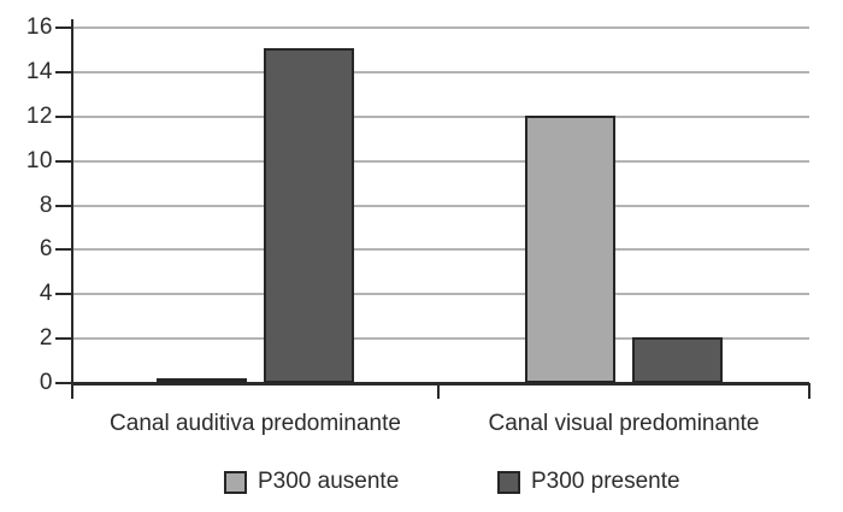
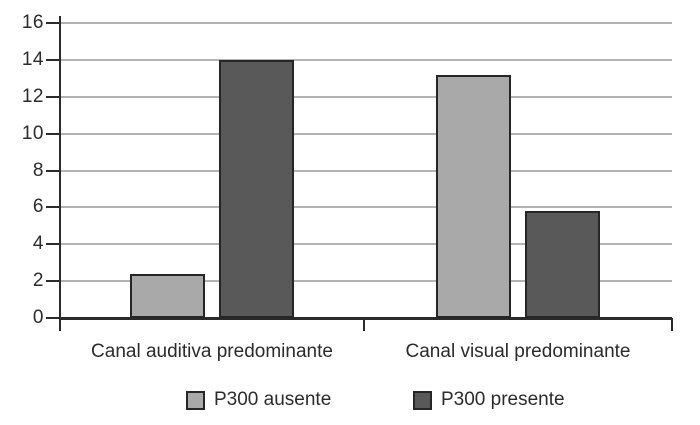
P300 ausente/Canal auditiva predominante: 0.1 -> 2.4
P300 presente/Canal auditiva predominante: 15.1 -> 14.0
P300 ausente/Canal visual predominante: 12.1 -> 13.2
P300 presente/Canal visual predominante: 2.0 -> 5.8
